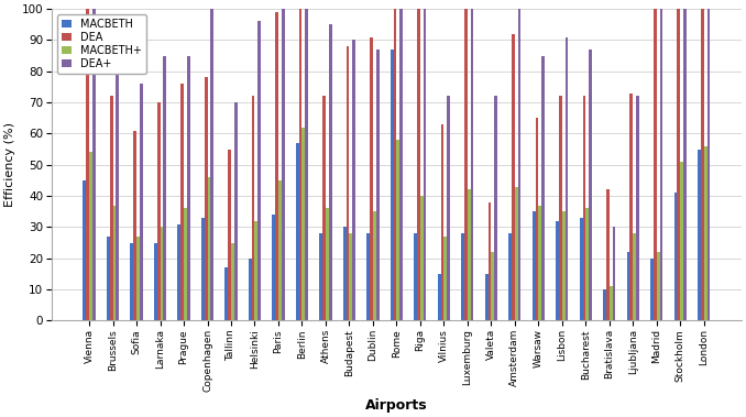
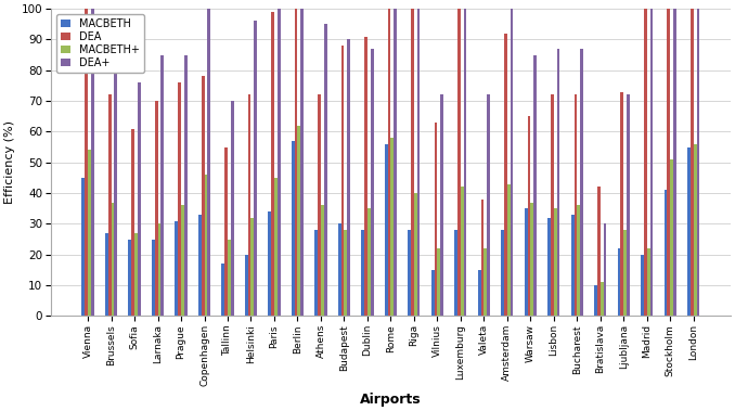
MACBETH/Rome: 87 -> 56
MACBETH+/Vilnius: 27 -> 22
DEA+/Lisbon: 91 -> 87
